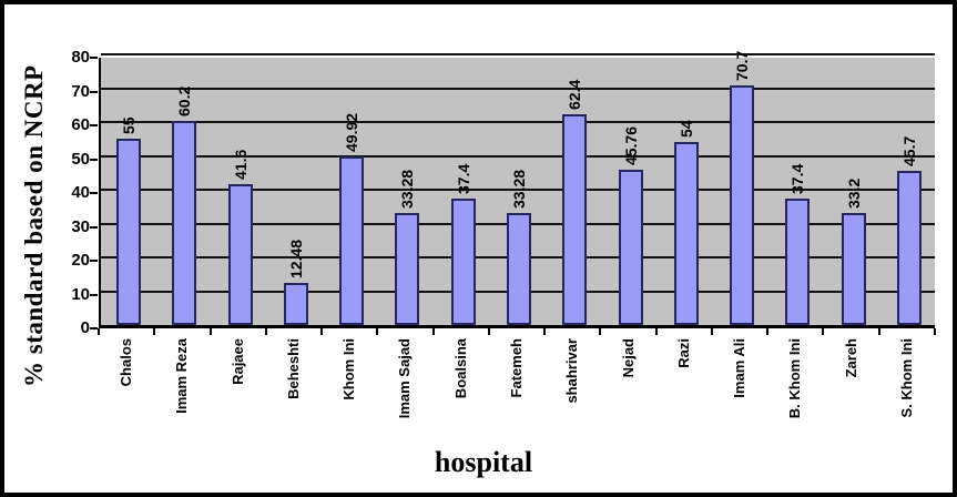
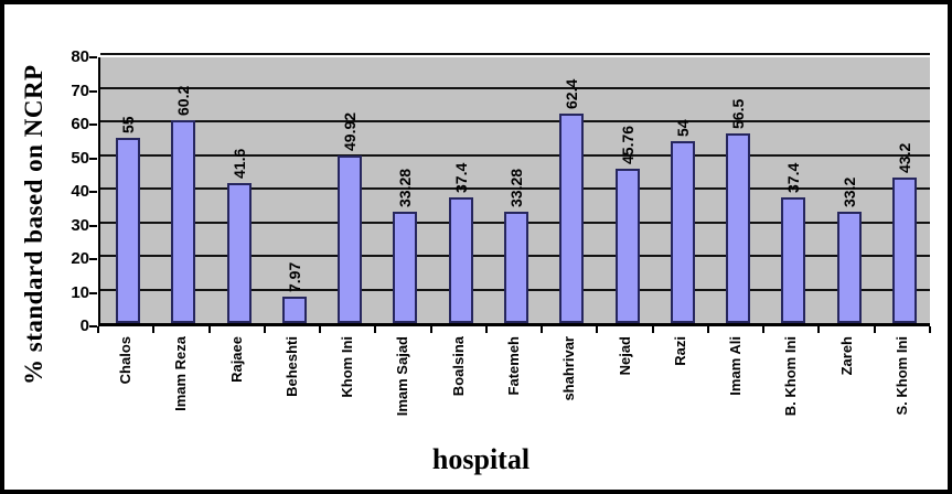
Beheshti: 12.48 -> 7.97
Imam Ali: 70.7 -> 56.5
S. Khom Ini: 45.7 -> 43.2
